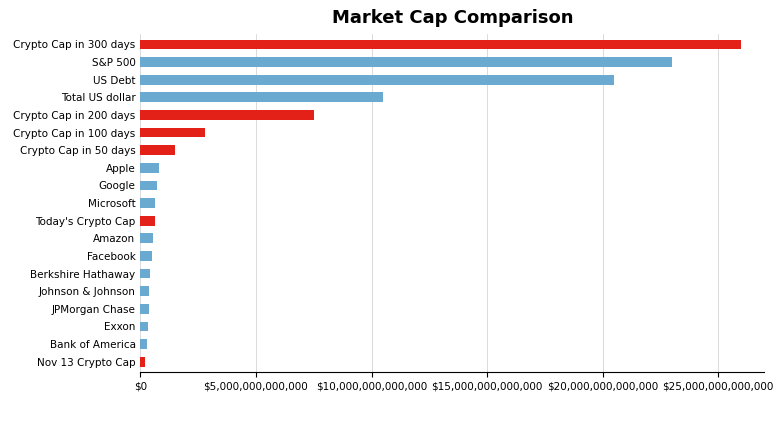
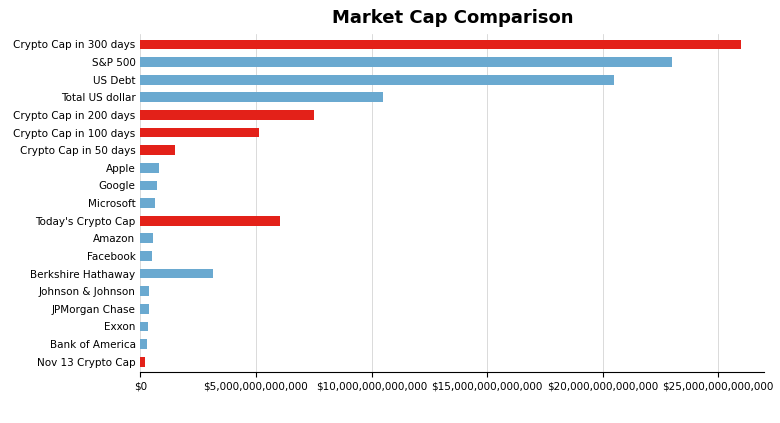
Crypto Cap in 100 days: $2,800,000,000,000 -> $5,150,000,000,000
Today's Crypto Cap: $620,000,000,000 -> $6,050,000,000,000
Berkshire Hathaway: $410,000,000,000 -> $3,150,000,000,000
